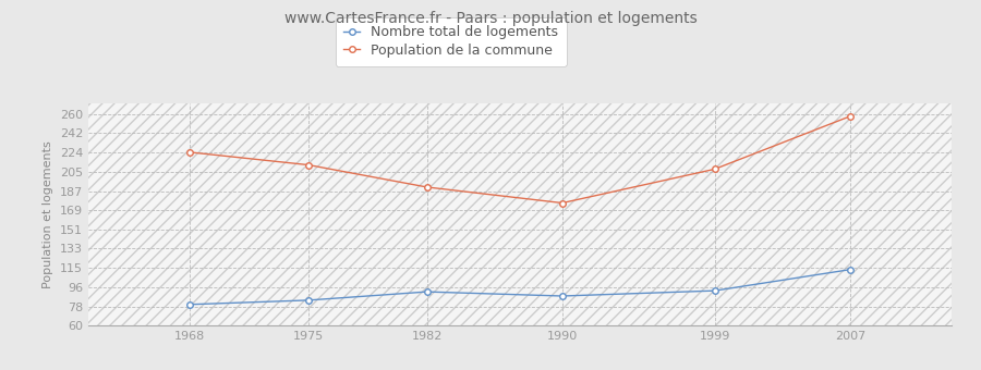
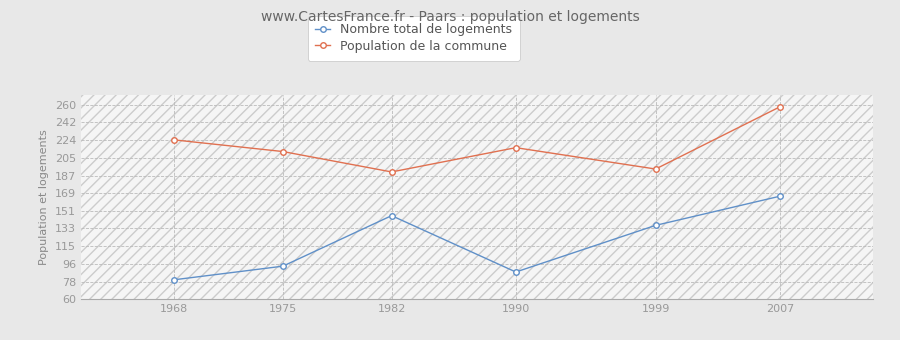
Nombre total de logements/1975: 84 -> 94
Nombre total de logements/1982: 92 -> 146
Population de la commune/1990: 176 -> 216
Nombre total de logements/1999: 93 -> 136
Population de la commune/1999: 208 -> 194
Nombre total de logements/2007: 113 -> 166
